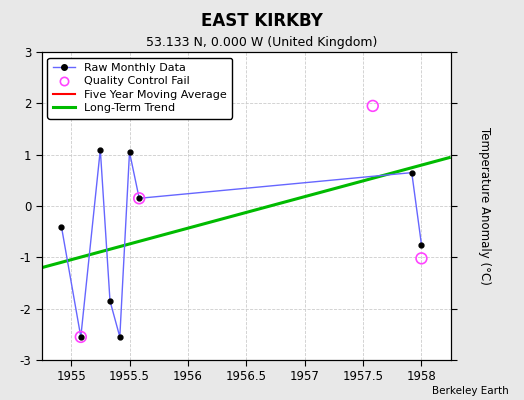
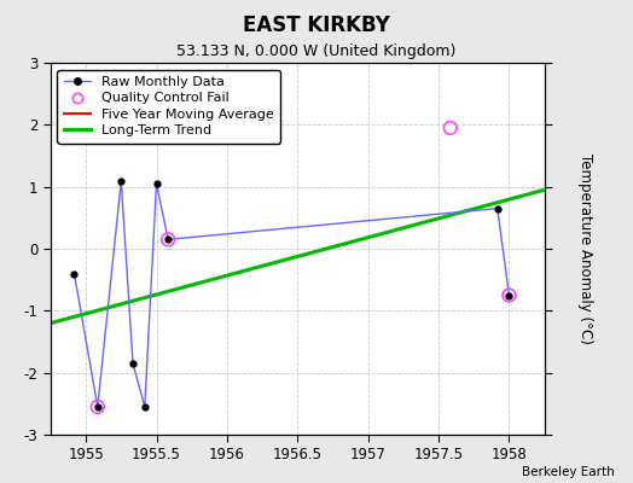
Quality Control Fail/1958: -1.02 -> -0.75
